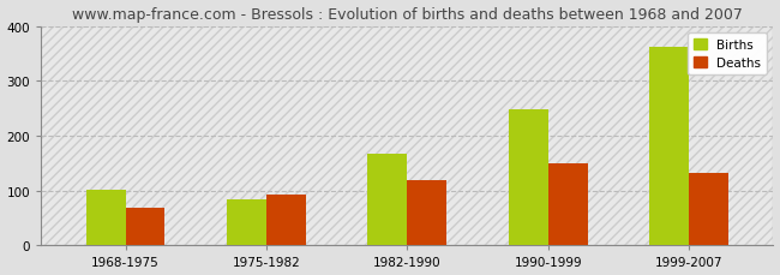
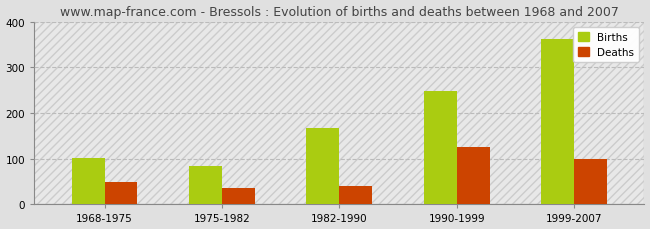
Deaths/1968-1975: 68 -> 50
Deaths/1975-1982: 93 -> 35
Deaths/1982-1990: 119 -> 40
Deaths/1990-1999: 150 -> 125
Deaths/1999-2007: 133 -> 100
